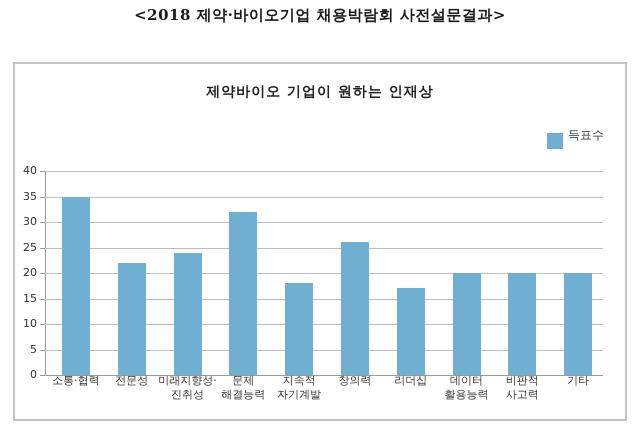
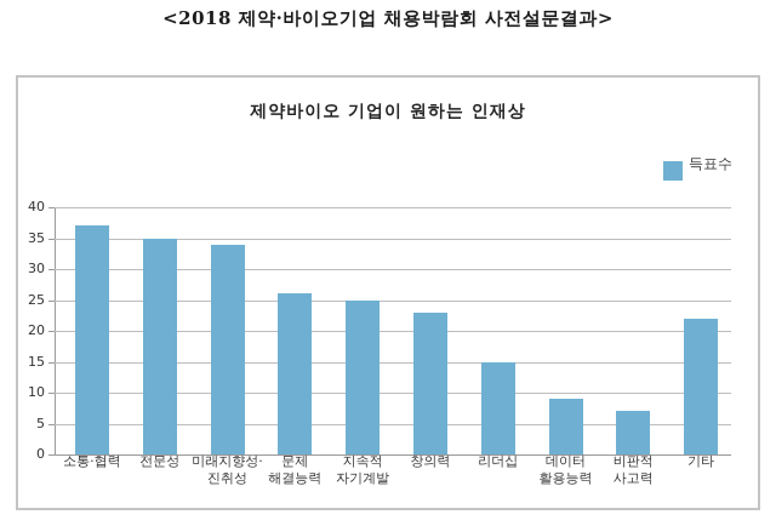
소통·협력: 35 -> 37
전문성: 22 -> 35
미래지향성· 진취성: 24 -> 34
문제 해결능력: 32 -> 26
지속적 자기계발: 18 -> 25
창의력: 26 -> 23
리더십: 17 -> 15
데이터 활용능력: 20 -> 9
비판적 사고력: 20 -> 7
기타: 20 -> 22
